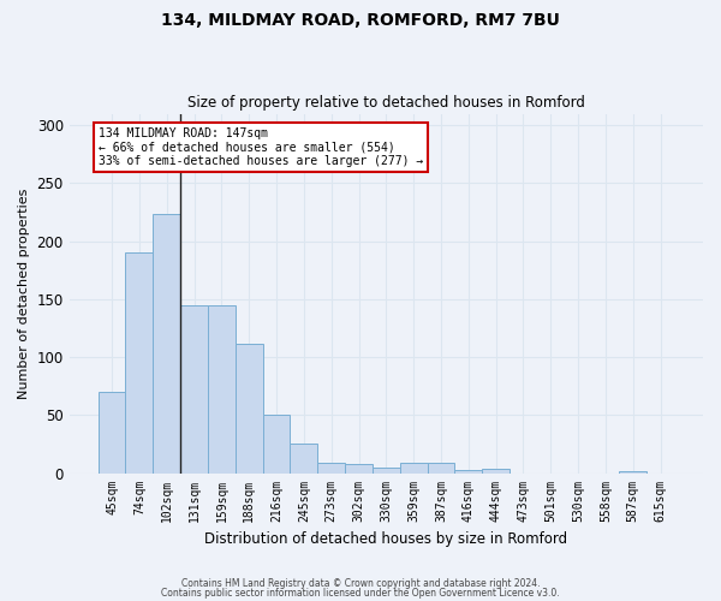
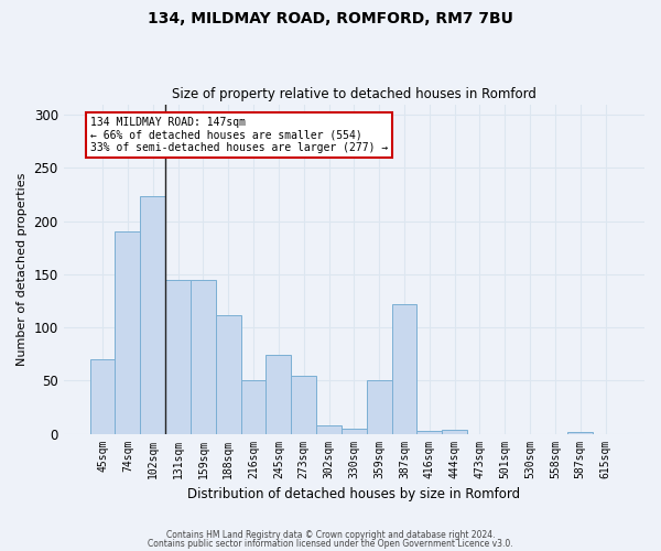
245sqm: 25 -> 74
273sqm: 9 -> 54
359sqm: 9 -> 50
387sqm: 9 -> 122
